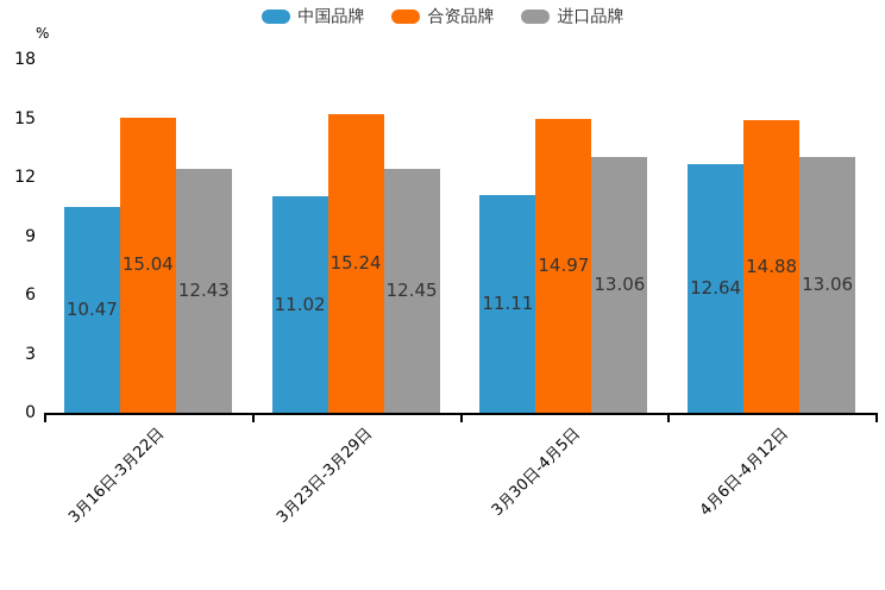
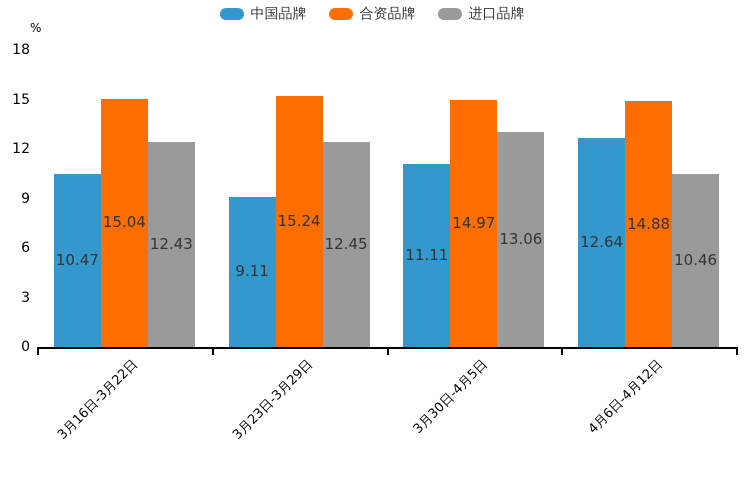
中国品牌/3月23日-3月29日: 11.02 -> 9.11
进口品牌/4月6日-4月12日: 13.06 -> 10.46
